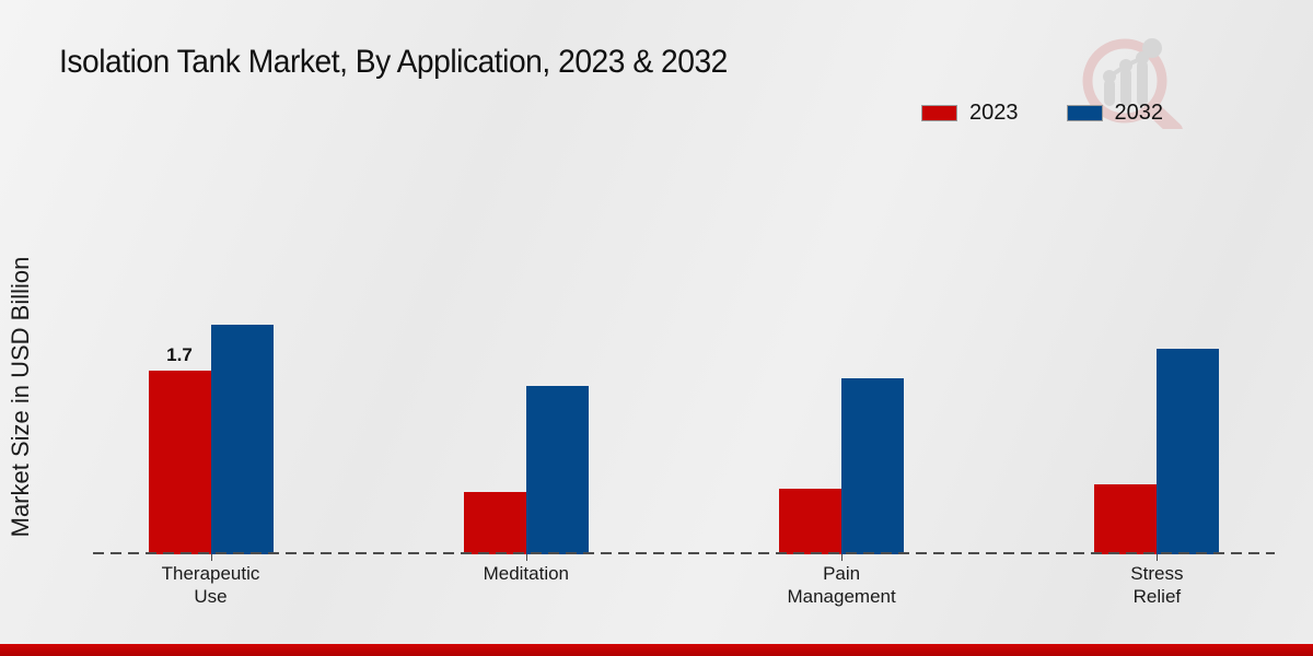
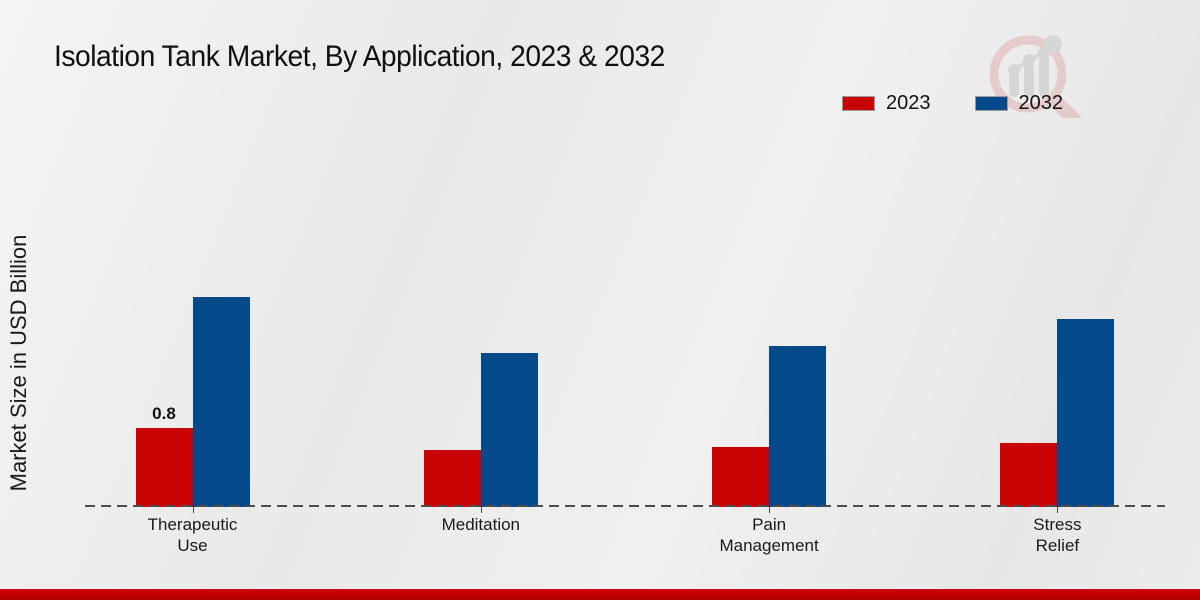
2023/Therapeutic Use: 1.7 -> 0.8
